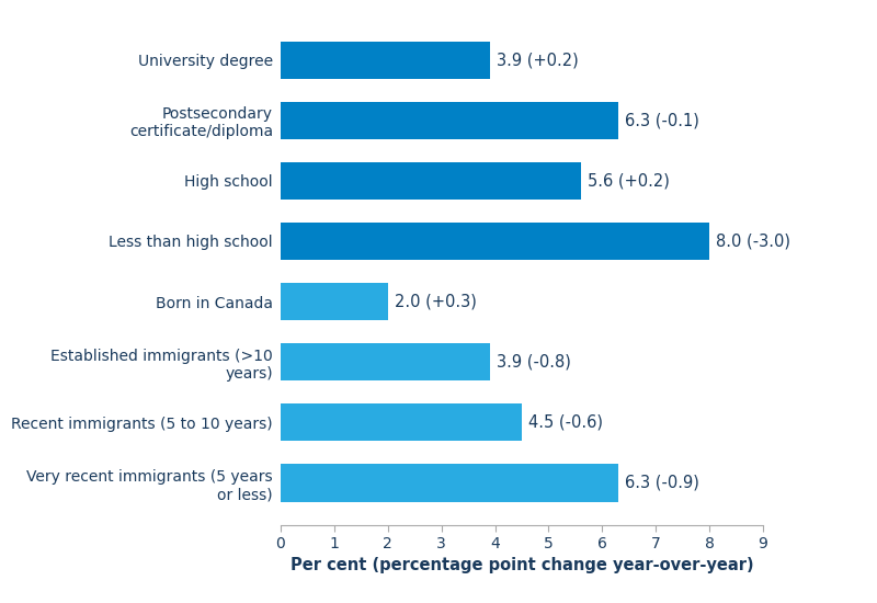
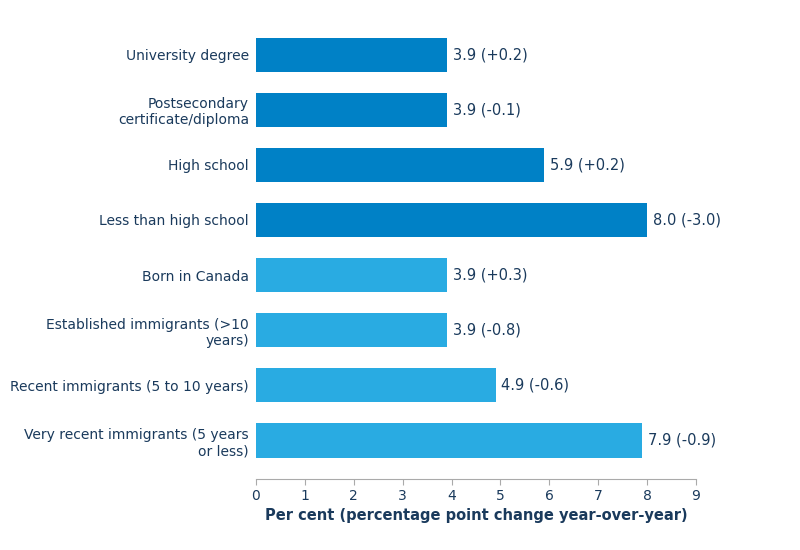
Postsecondary certificate/diploma: 6.3 -> 3.9
High school: 5.6 -> 5.9
Born in Canada: 2.0 -> 3.9
Recent immigrants (5 to 10 years): 4.5 -> 4.9
Very recent immigrants (5 years or less): 6.3 -> 7.9
